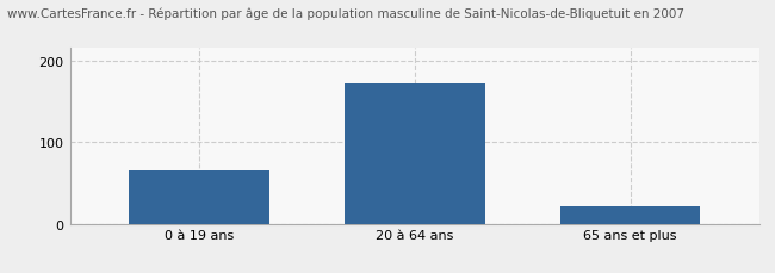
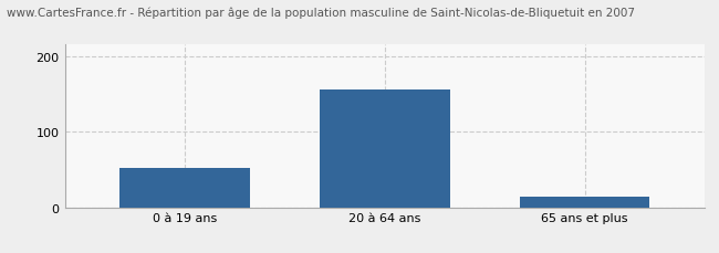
0 à 19 ans: 65 -> 52
20 à 64 ans: 172 -> 156
65 ans et plus: 22 -> 14
